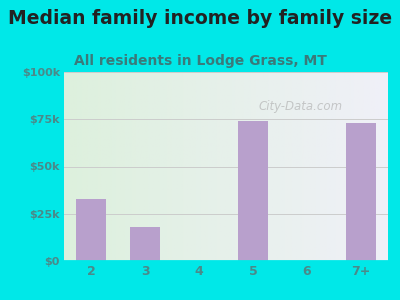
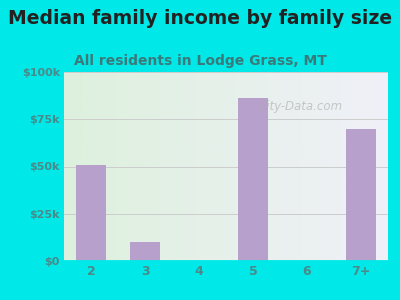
2: $33k -> $51k
3: $18k -> $10k
5: $74k -> $86k
7+: $73k -> $70k
